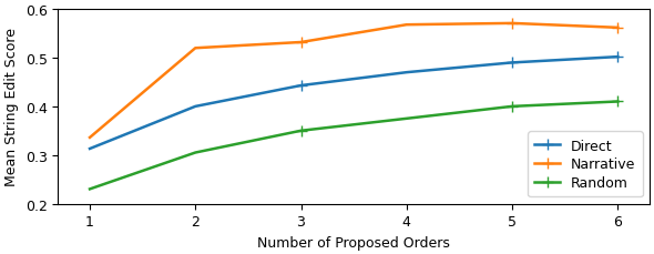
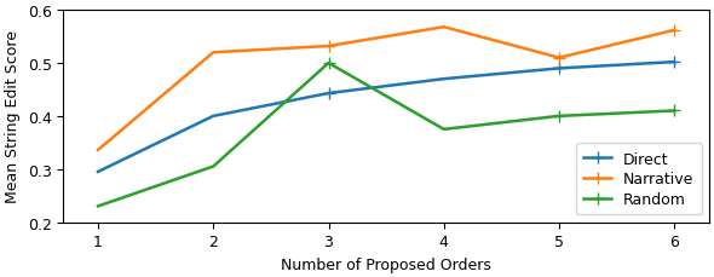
Direct/1: 0.313 -> 0.295
Random/3: 0.350 -> 0.500
Narrative/5: 0.571 -> 0.510
